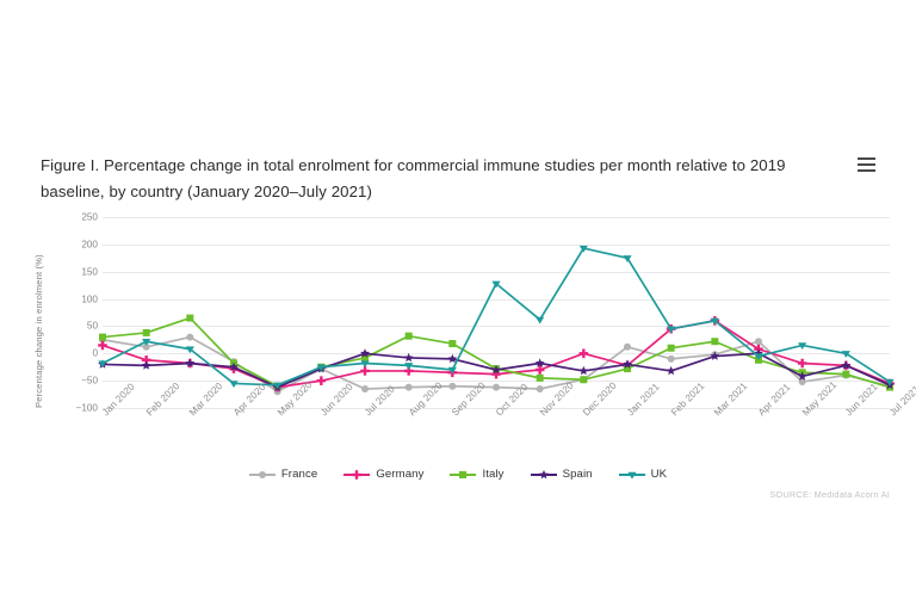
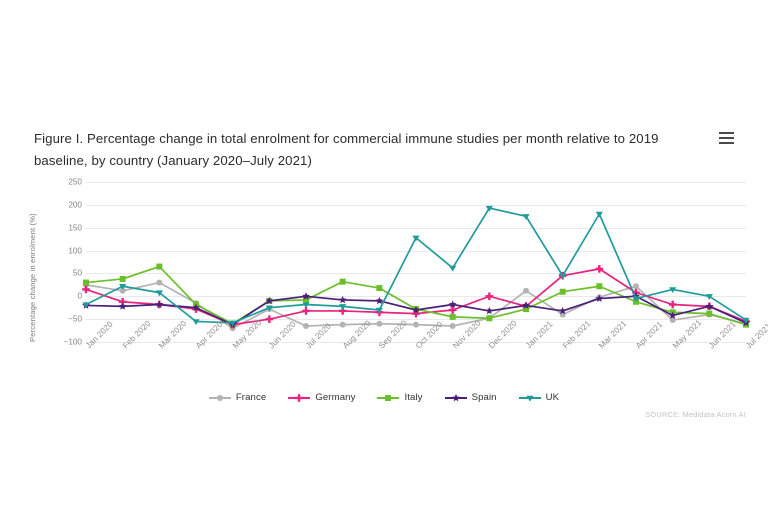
Italy/Jun 2020: -20 -> -10
Spain/Jun 2020: -30 -> -10
France/Feb 2021: -10 -> -40
UK/Mar 2021: 60 -> 180
